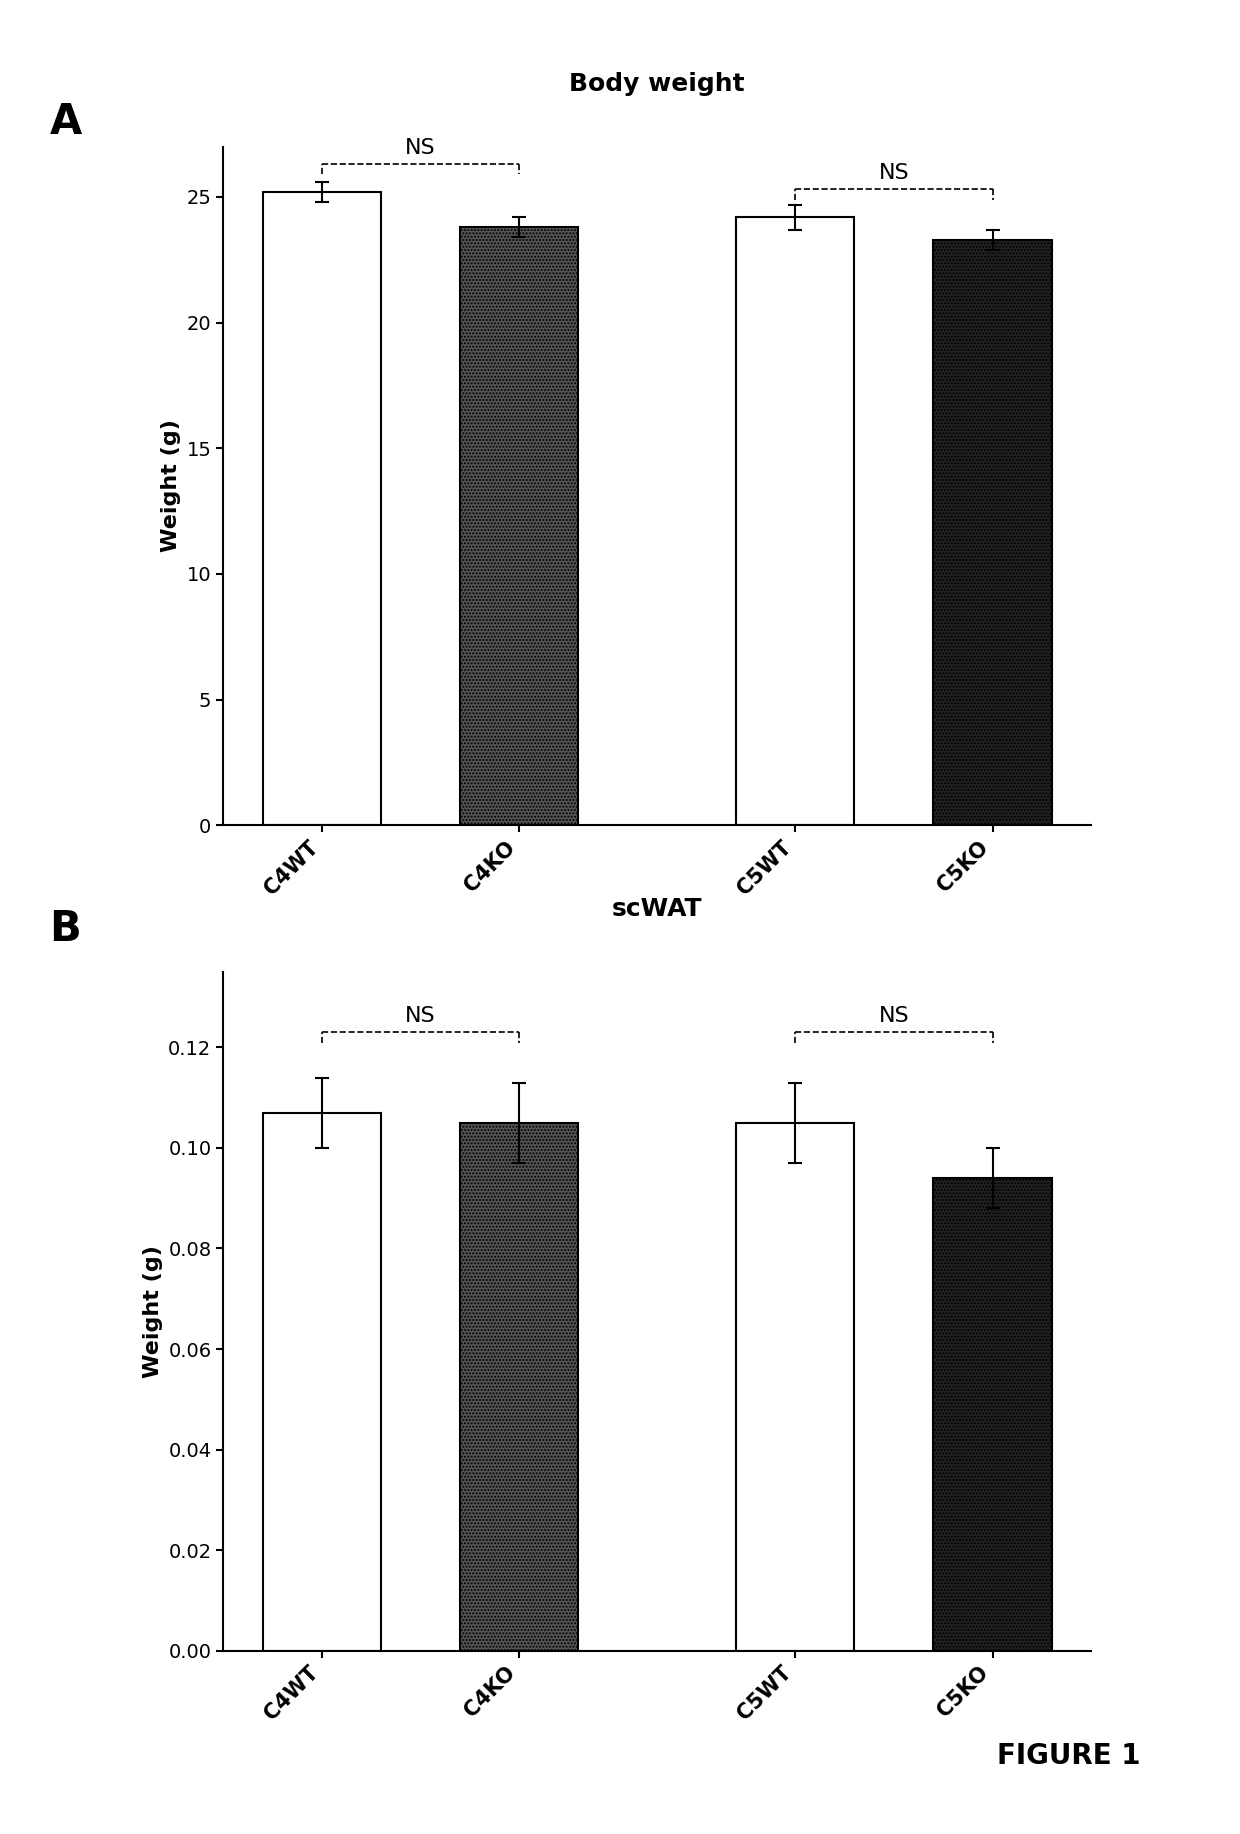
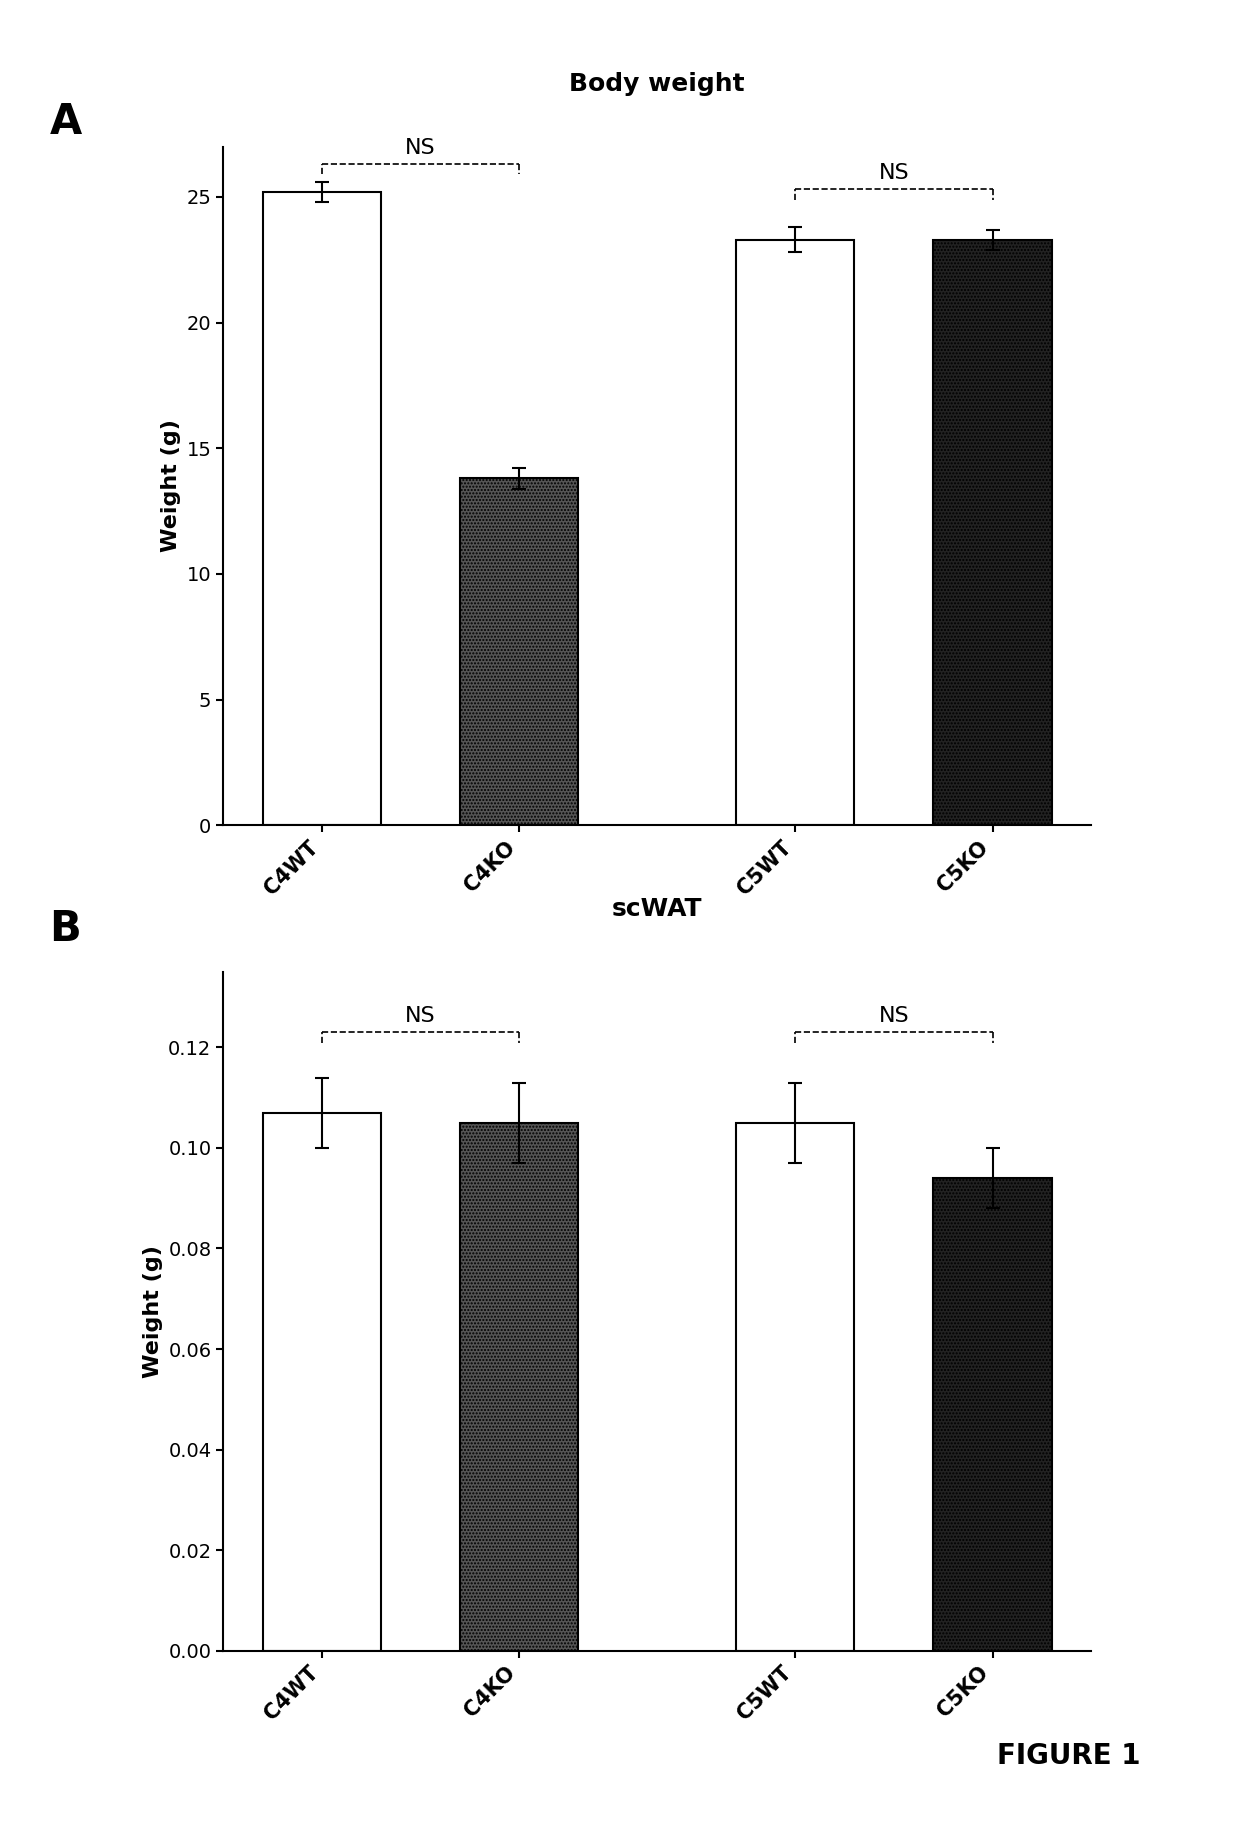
Body weight/C4KO: 23.8 -> 13.8
Body weight/C5WT: 24.2 -> 23.3
